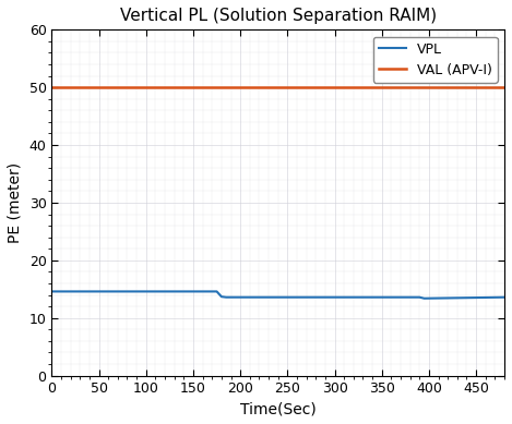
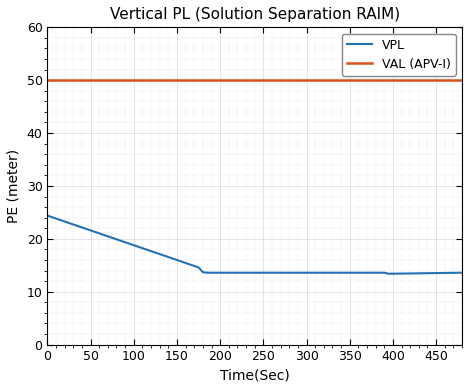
0: 14.6 -> 24.4
